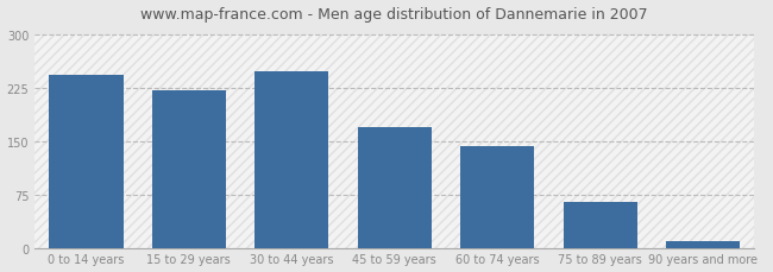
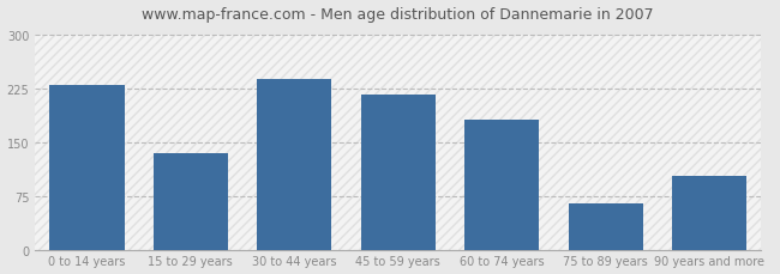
0 to 14 years: 243 -> 230
15 to 29 years: 222 -> 134
30 to 44 years: 248 -> 238
45 to 59 years: 170 -> 216
60 to 74 years: 143 -> 182
90 years and more: 10 -> 102
